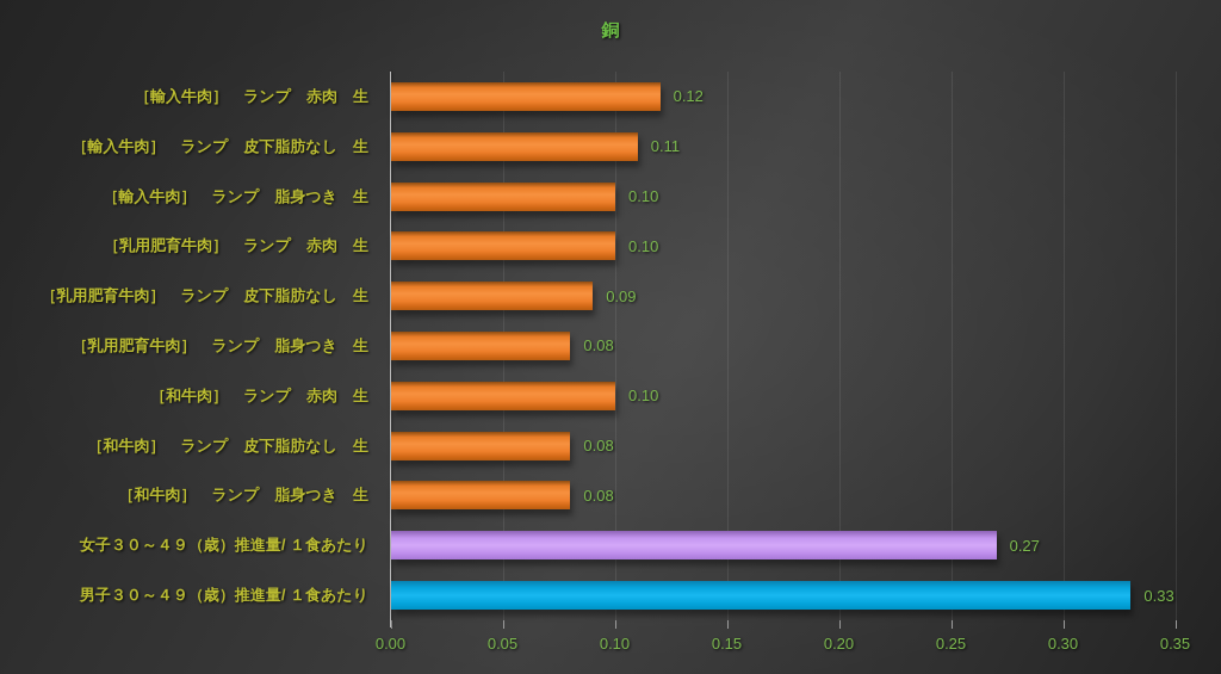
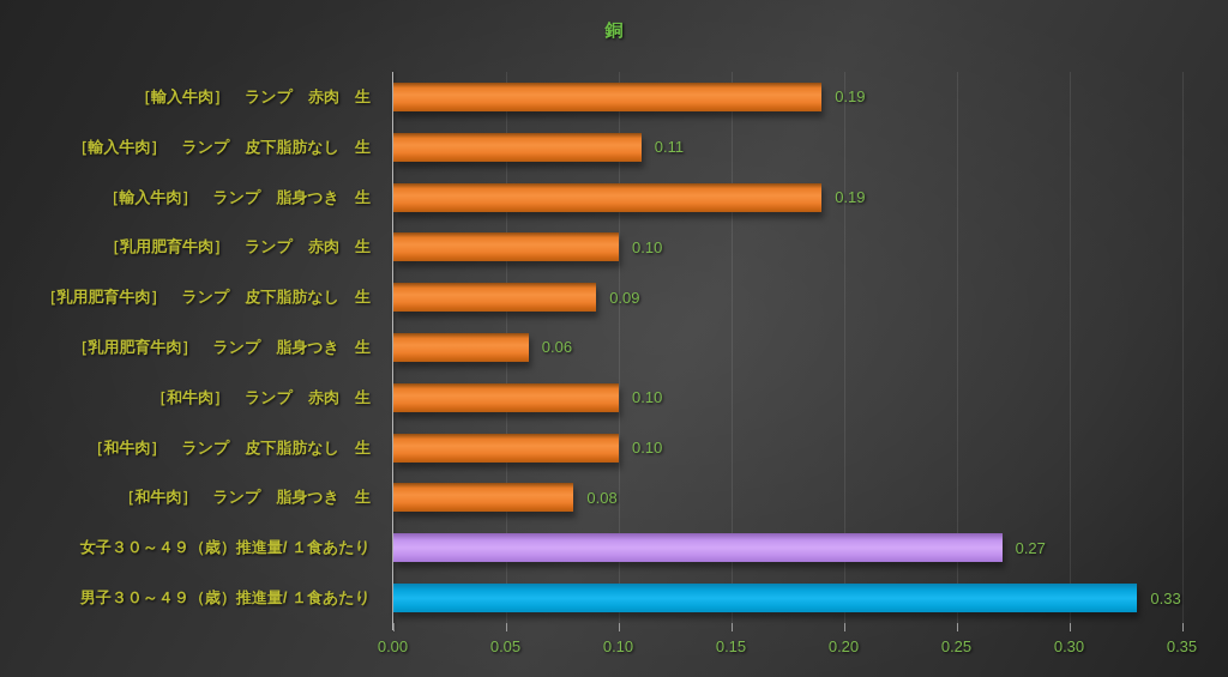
［輸入牛肉］ ランプ 赤肉 生: 0.12 -> 0.19
［輸入牛肉］ ランプ 脂身つき 生: 0.10 -> 0.19
［乳用肥育牛肉］ ランプ 脂身つき 生: 0.08 -> 0.06
［和牛肉］ ランプ 皮下脂肪なし 生: 0.08 -> 0.10
